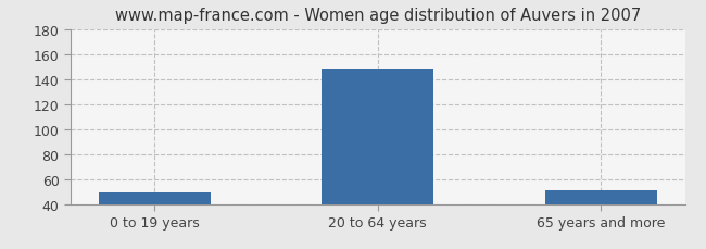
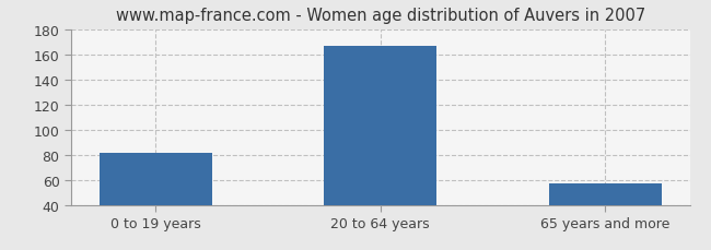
0 to 19 years: 49 -> 81
20 to 64 years: 148 -> 167
65 years and more: 51 -> 57
